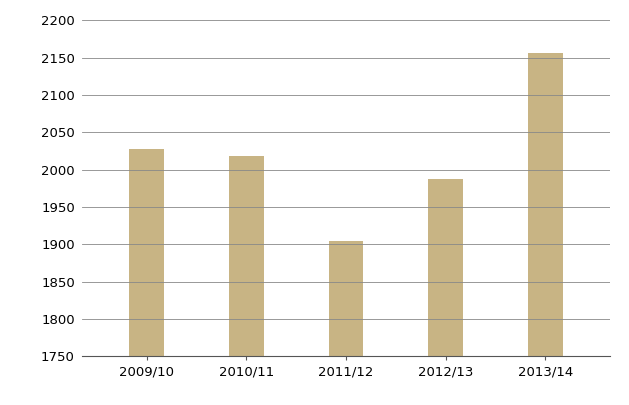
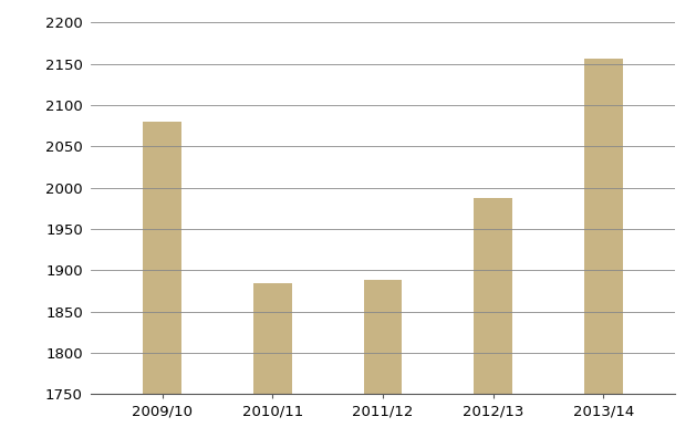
2009/10: 2028 -> 2080
2010/11: 2018 -> 1884
2011/12: 1905 -> 1888
